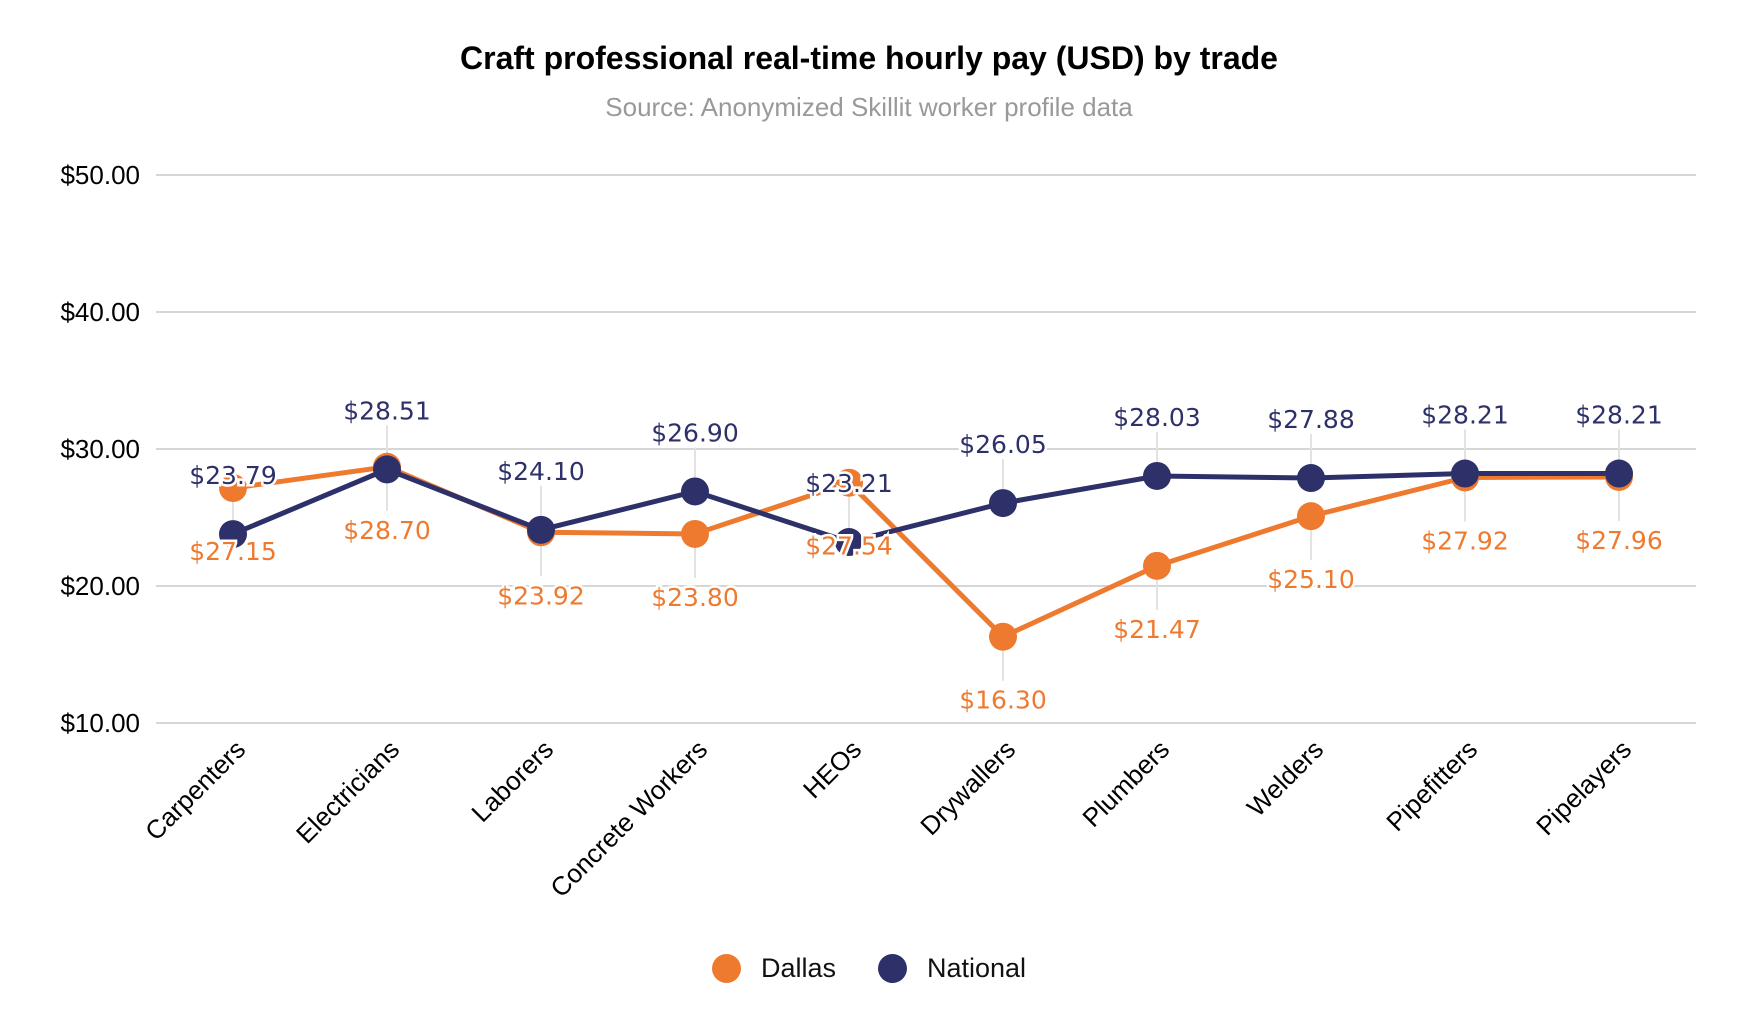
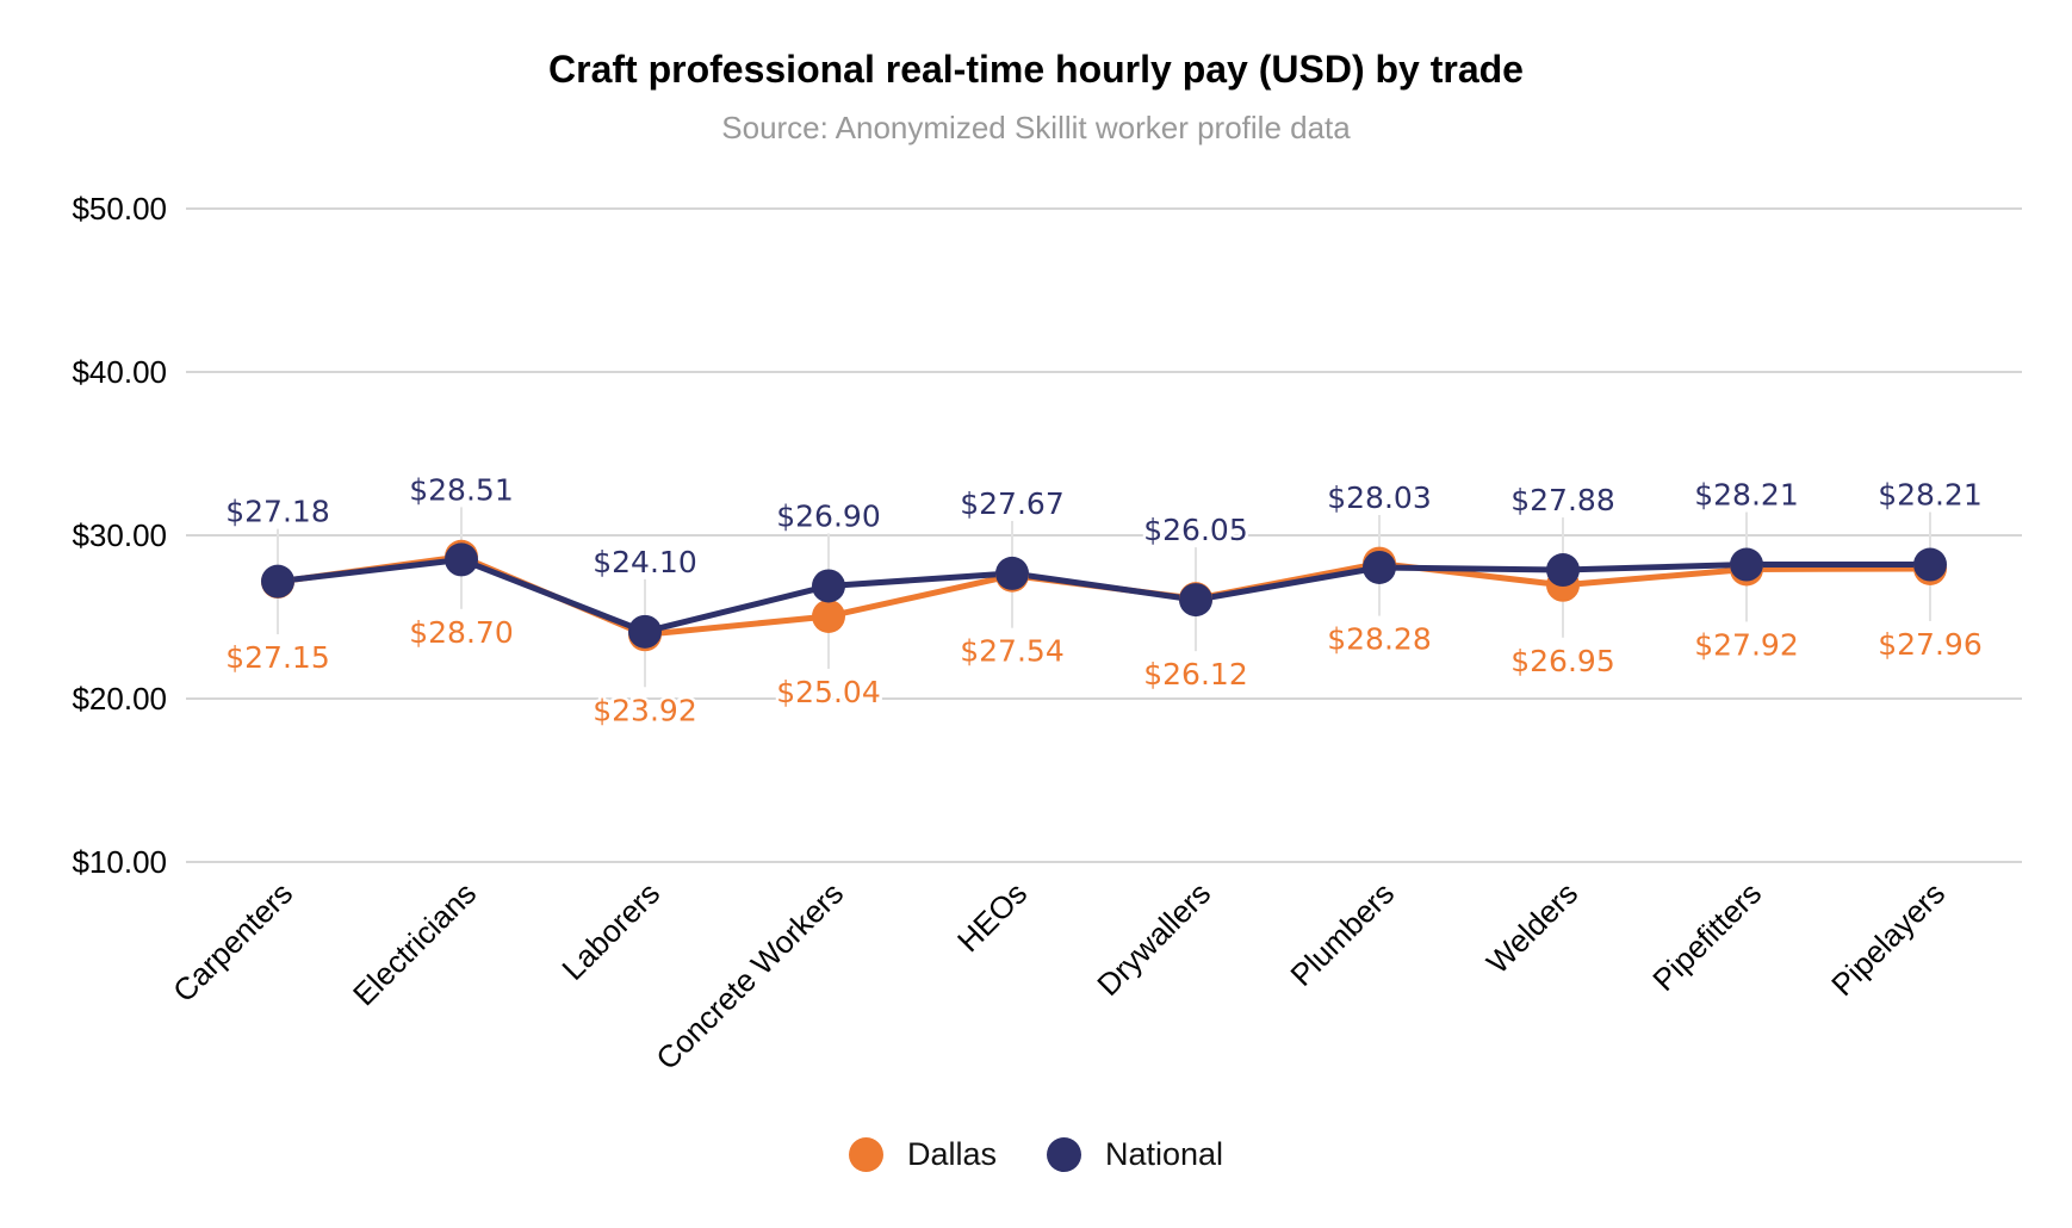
National/Carpenters: $23.79 -> $27.18
Dallas/Concrete Workers: $23.80 -> $25.04
National/HEOs: $23.21 -> $27.67
Dallas/Drywallers: $16.30 -> $26.12
Dallas/Plumbers: $21.47 -> $28.28
Dallas/Welders: $25.10 -> $26.95
